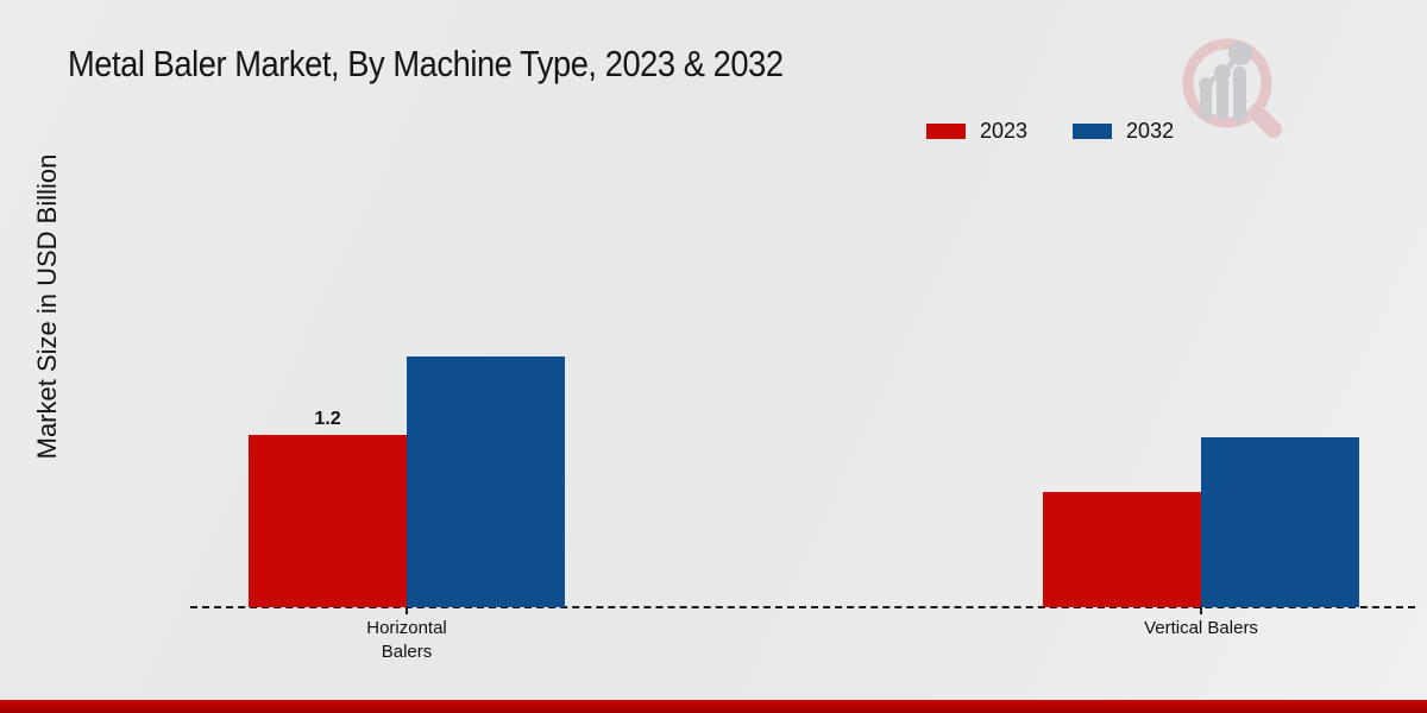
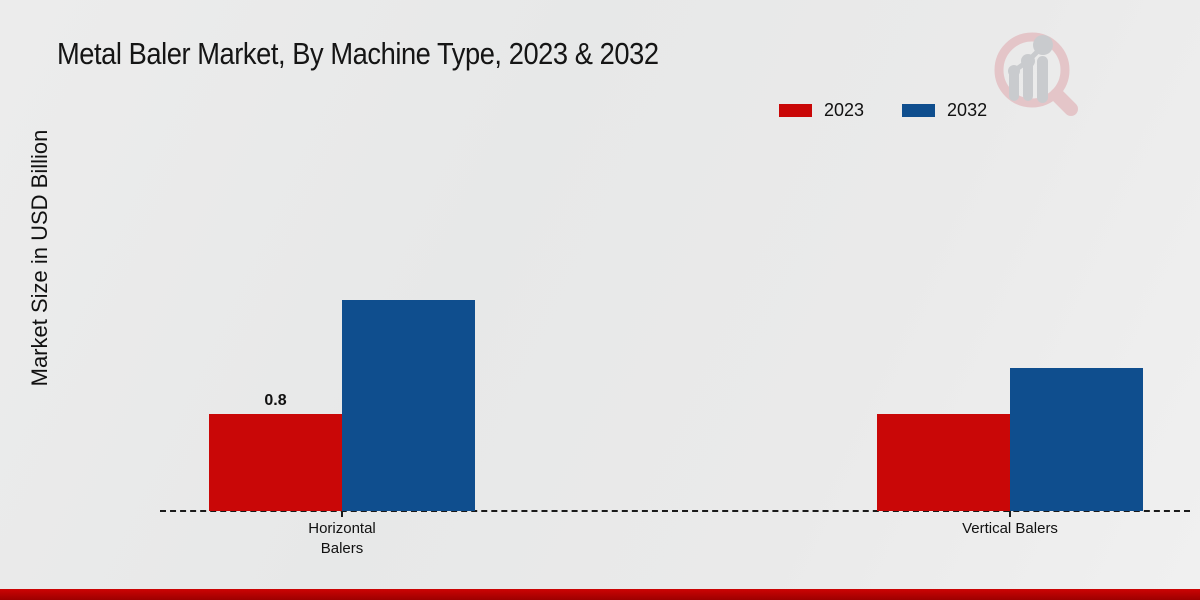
2023/Horizontal Balers: 1.2 -> 0.8
